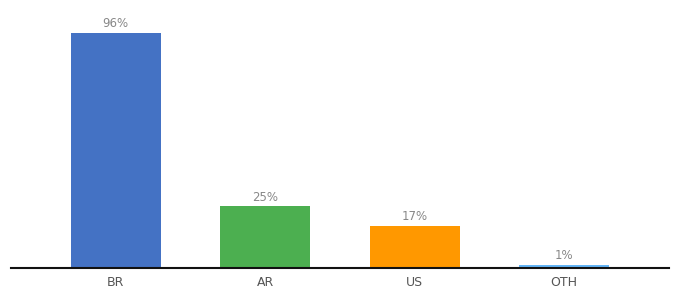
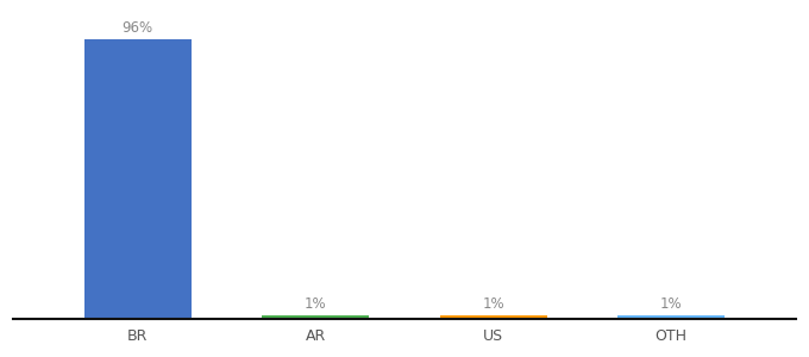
AR: 25% -> 1%
US: 17% -> 1%
